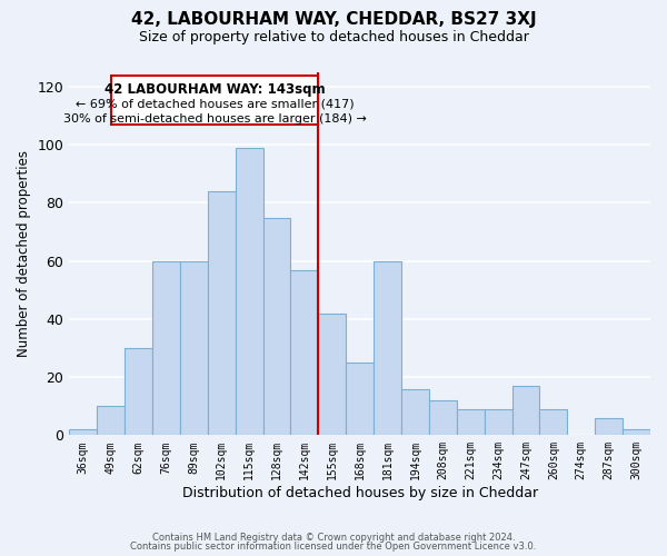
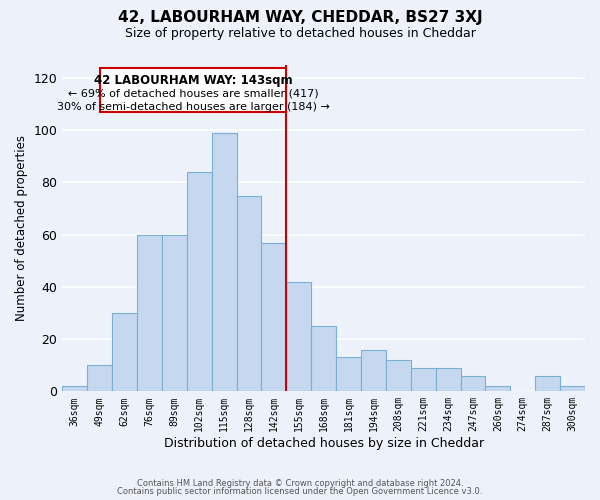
181sqm: 60 -> 13
247sqm: 17 -> 6
260sqm: 9 -> 2
